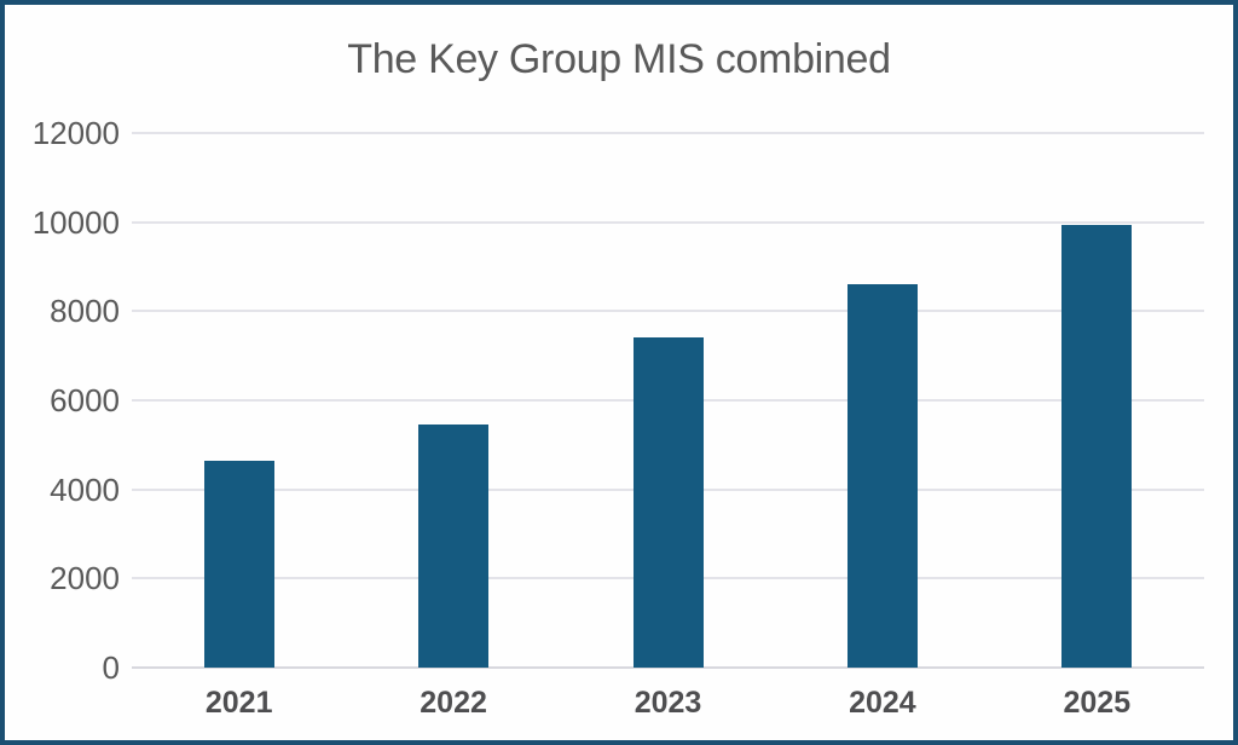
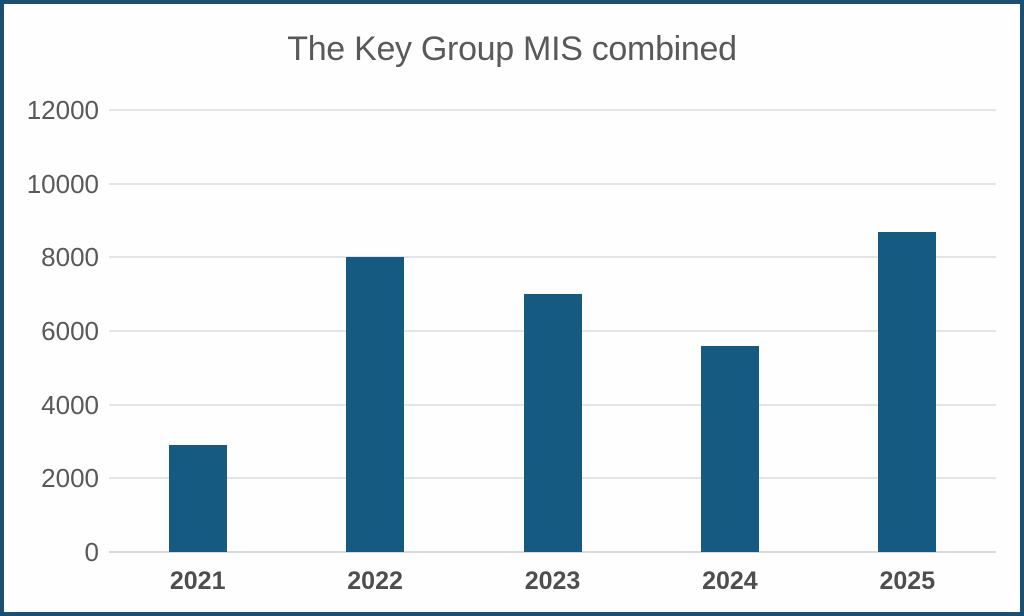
2021: 4600 -> 2900
2022: 5400 -> 8000
2023: 7400 -> 7000
2024: 8600 -> 5600
2025: 10000 -> 8700
